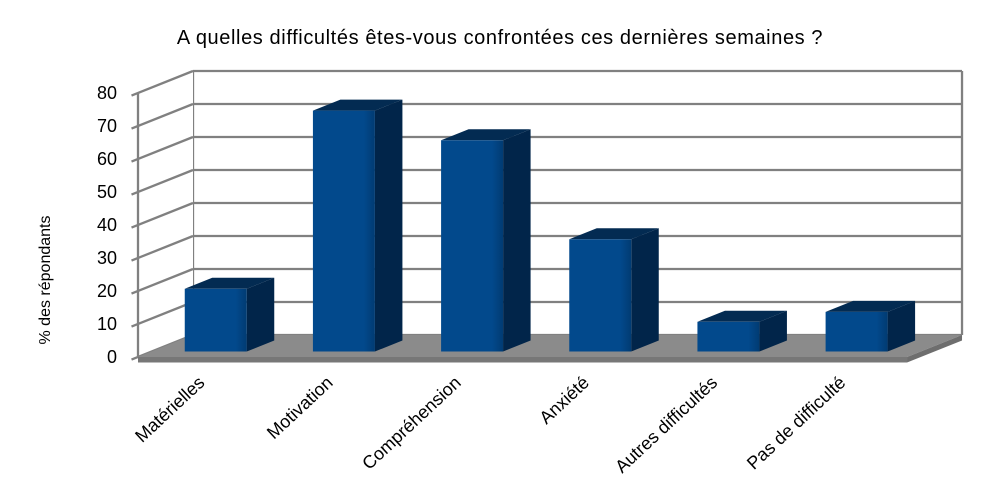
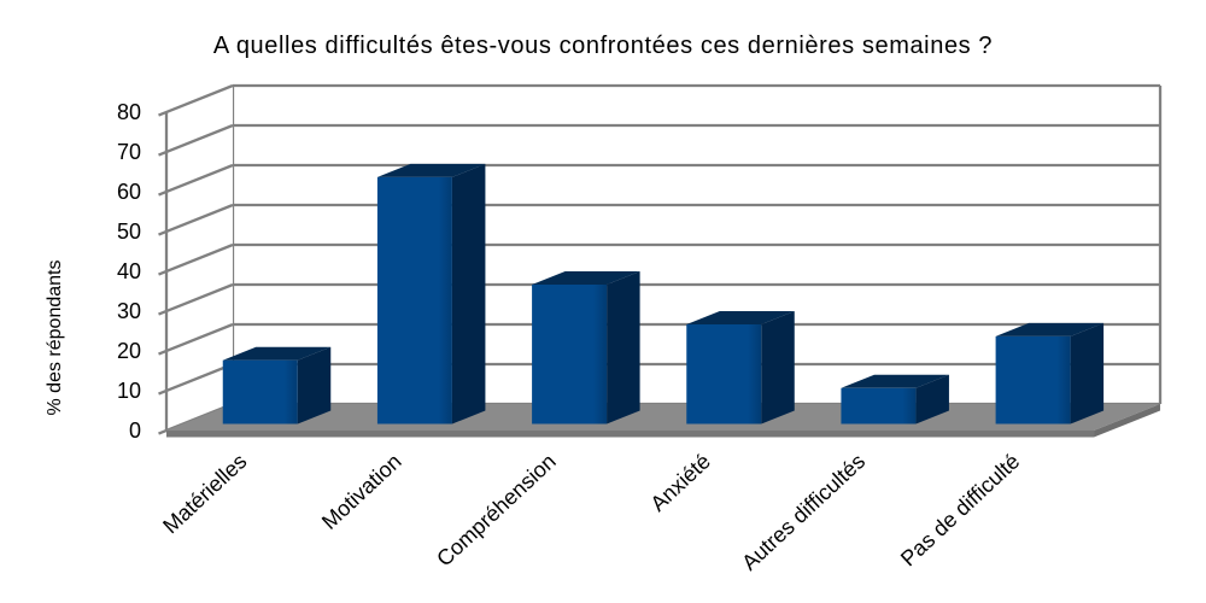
Matérielles: 19 -> 16
Motivation: 73 -> 62
Compréhension: 64 -> 35
Anxiété: 34 -> 25
Pas de difficulté: 12 -> 22
